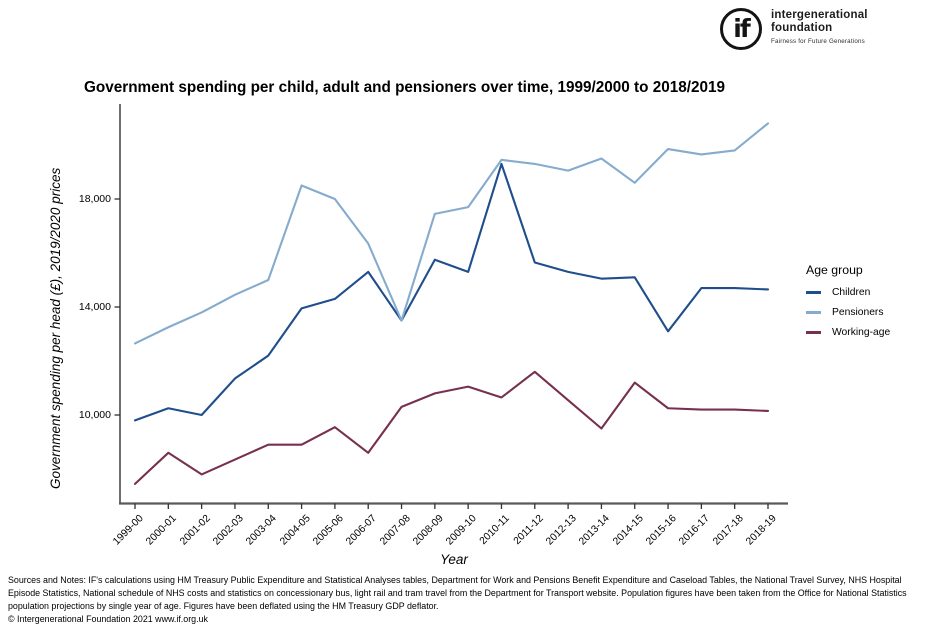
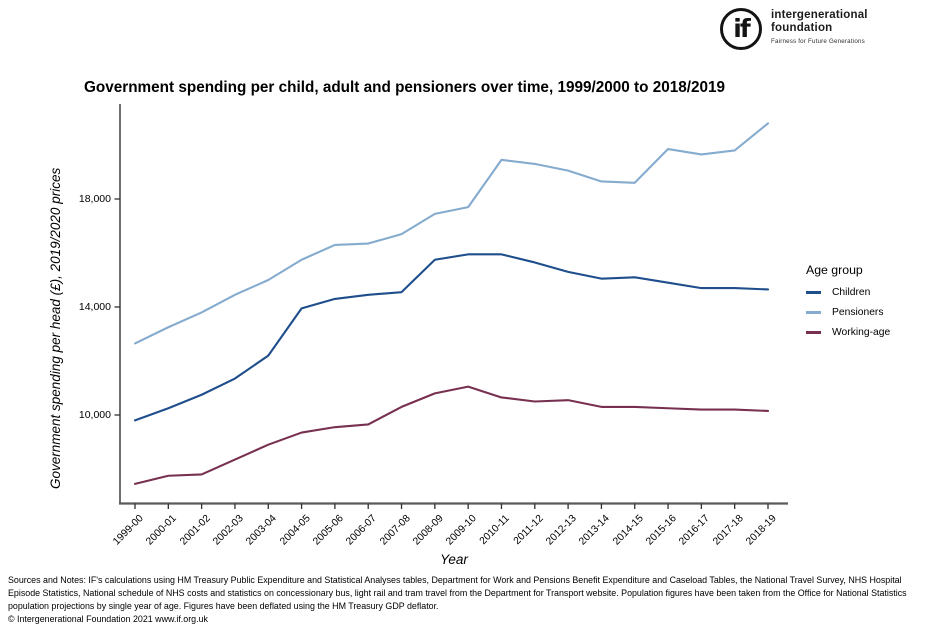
Working-age/2000-01: 8600 -> 7800
Children/2001-02: 10000 -> 10800
Pensioners/2004-05: 18500 -> 15800
Working-age/2004-05: 8900 -> 9400
Pensioners/2005-06: 18000 -> 16300
Children/2006-07: 15300 -> 14400
Working-age/2006-07: 8600 -> 9600
Children/2007-08: 13500 -> 14600
Pensioners/2007-08: 13500 -> 16700
Children/2009-10: 15300 -> 16000
Children/2010-11: 19300 -> 16000
Working-age/2011-12: 11600 -> 10500
Pensioners/2013-14: 19500 -> 18600
Working-age/2013-14: 9500 -> 10300
Working-age/2014-15: 11200 -> 10300
Children/2015-16: 13100 -> 14900
